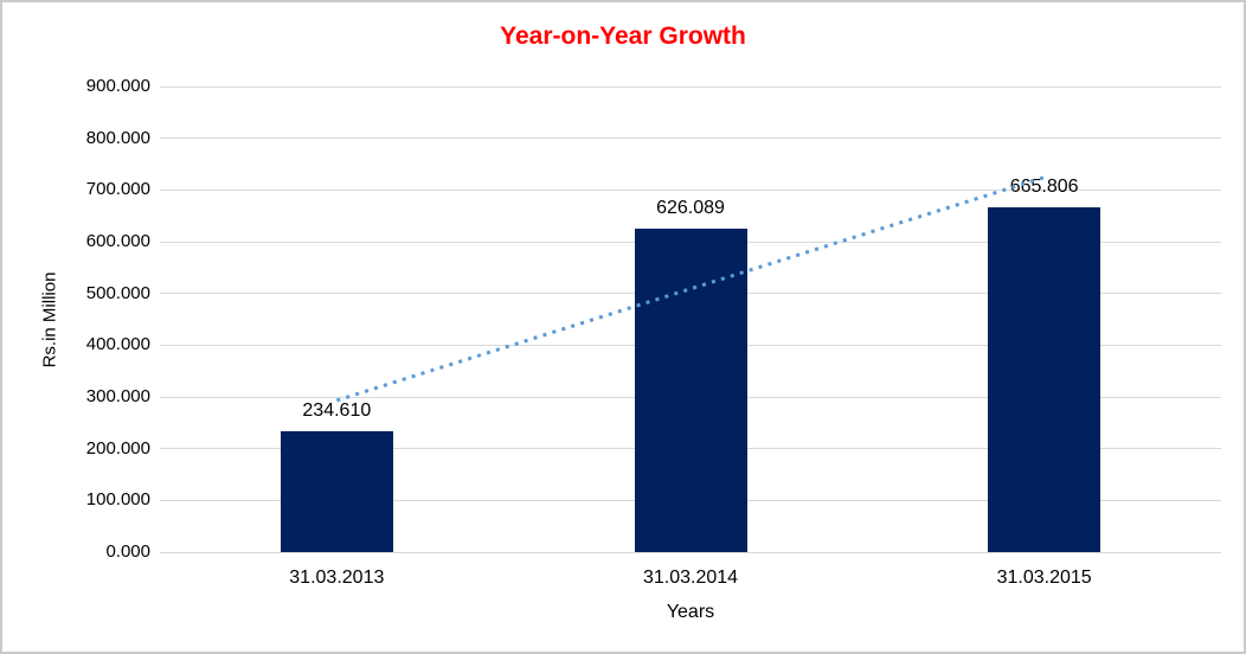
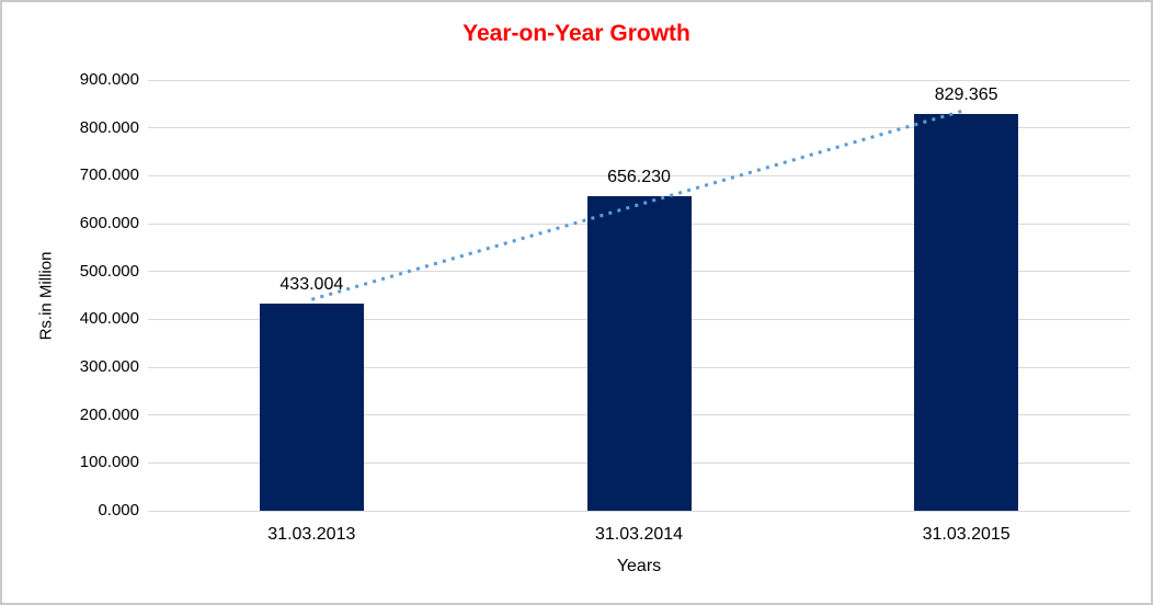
31.03.2013: 234.610 -> 433.004
31.03.2014: 626.089 -> 656.230
31.03.2015: 665.806 -> 829.365
